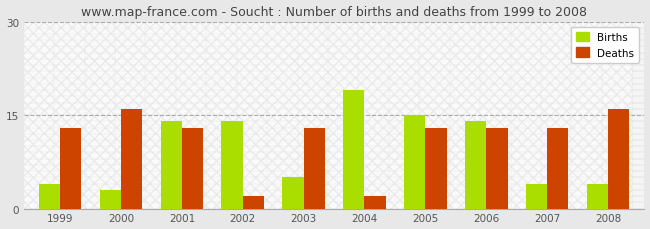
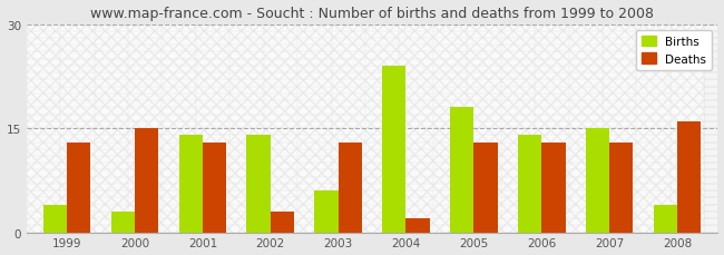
Deaths/2000: 16 -> 15
Deaths/2002: 2 -> 3
Births/2003: 5 -> 6
Births/2004: 19 -> 24
Births/2005: 15 -> 18
Births/2007: 4 -> 15
